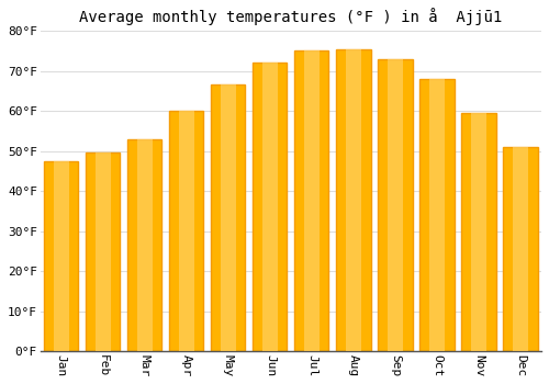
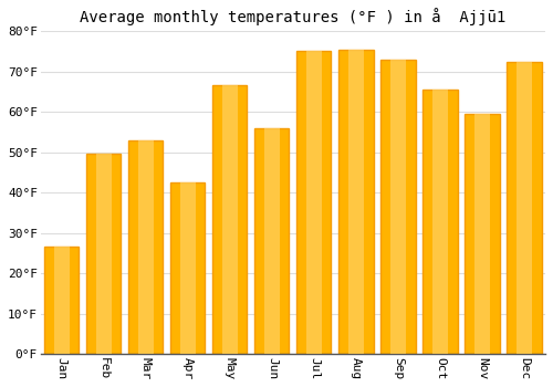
Jan: 47.5°F -> 26.5°F
Apr: 60.0°F -> 42.5°F
Jun: 72.0°F -> 56.0°F
Oct: 68.0°F -> 65.5°F
Dec: 51.0°F -> 72.5°F
